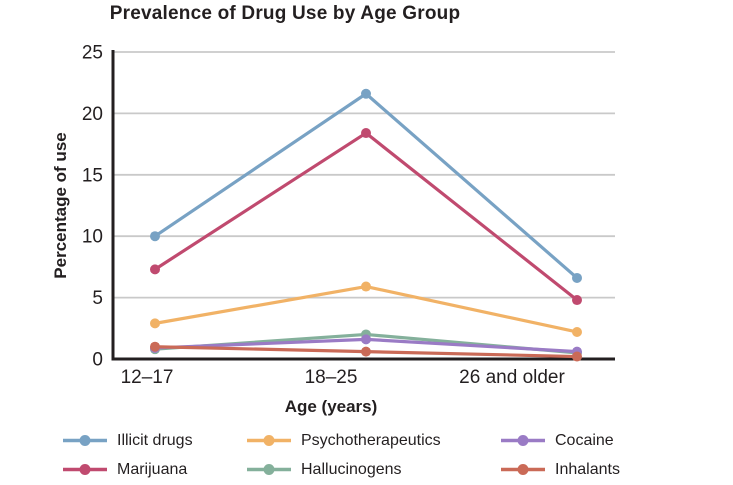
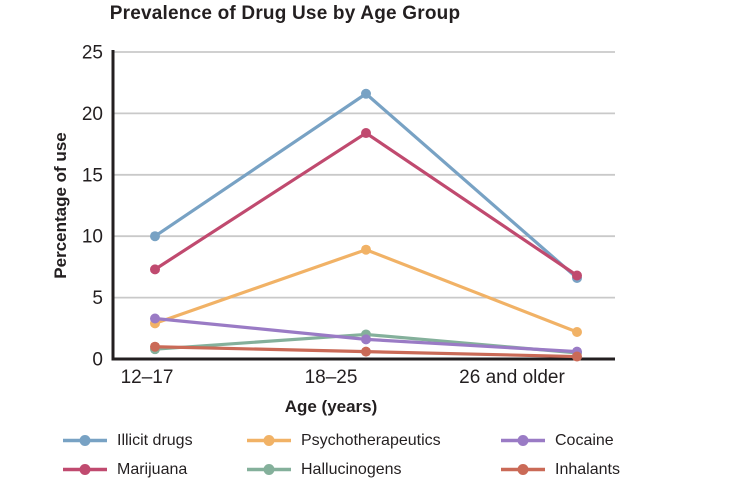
Cocaine/12–17: 0.9 -> 3.3
Psychotherapeutics/18–25: 5.9 -> 8.9
Marijuana/26 and older: 4.8 -> 6.8
